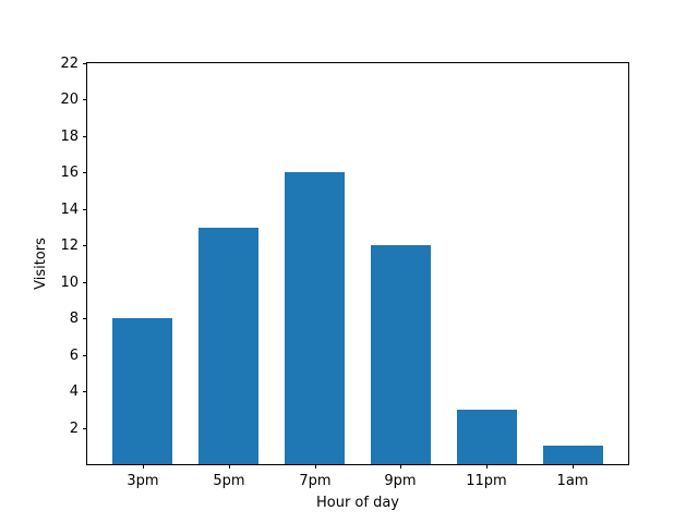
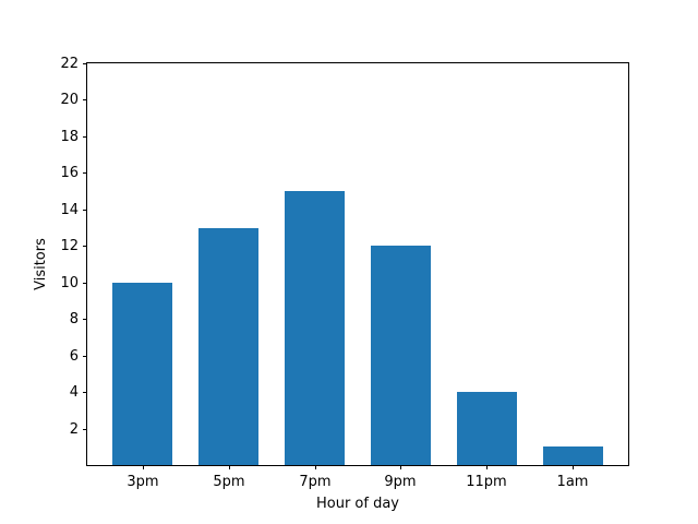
3pm: 8 -> 10
7pm: 16 -> 15
11pm: 3 -> 4
